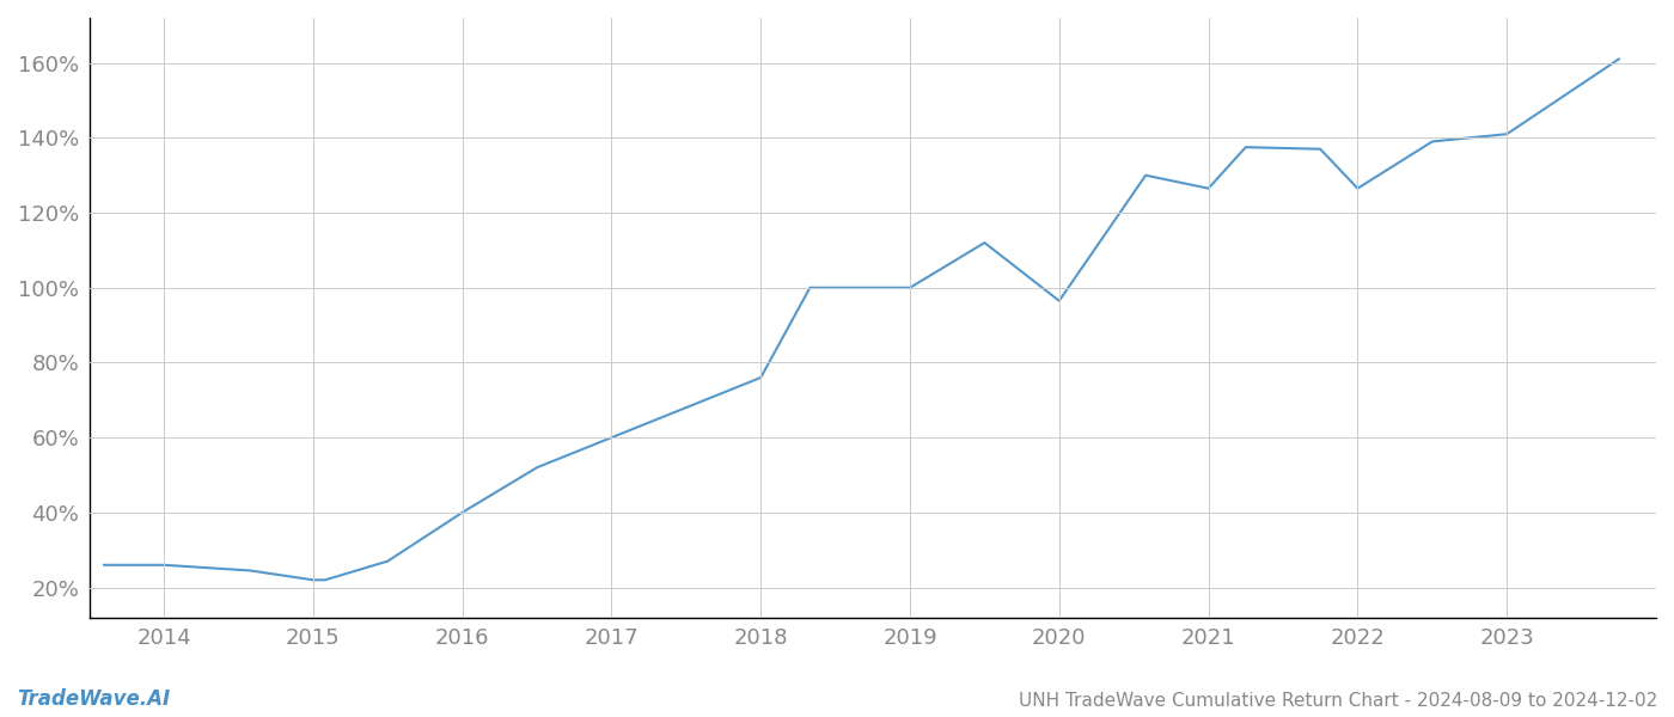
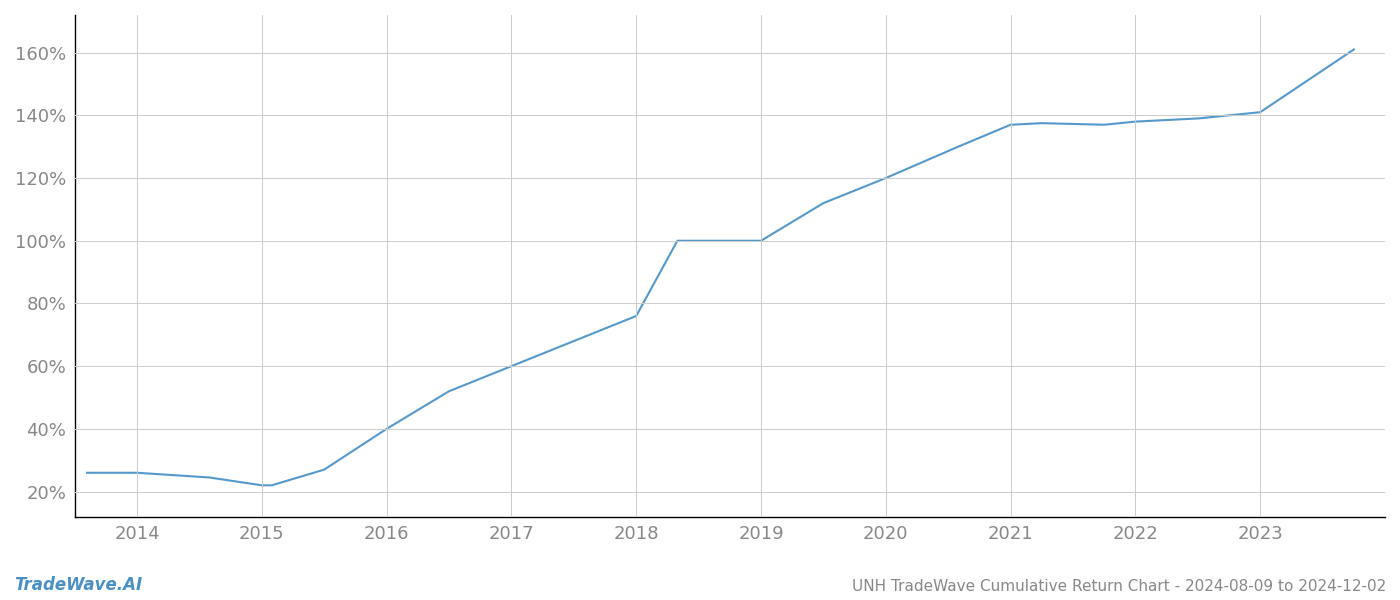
2020: 96.5% -> 120.0%
2021: 126.5% -> 137.0%
2022: 126.5% -> 138.0%
